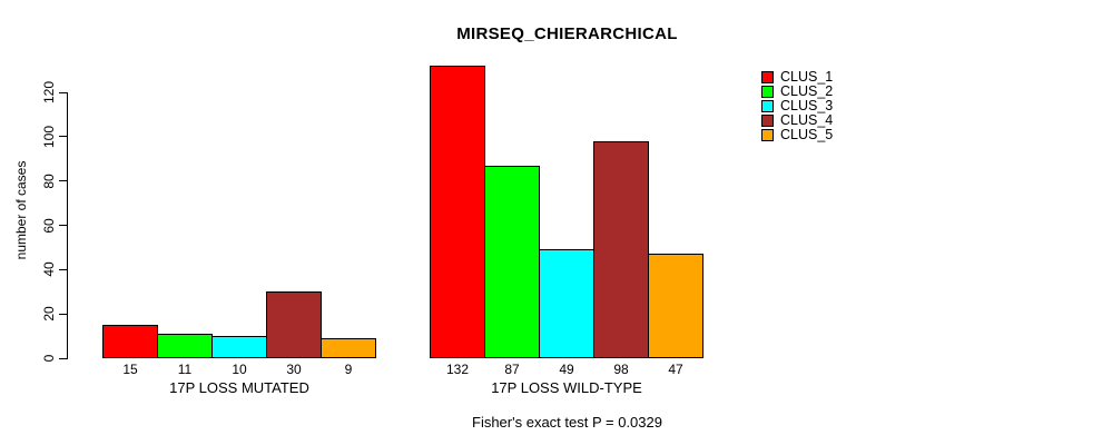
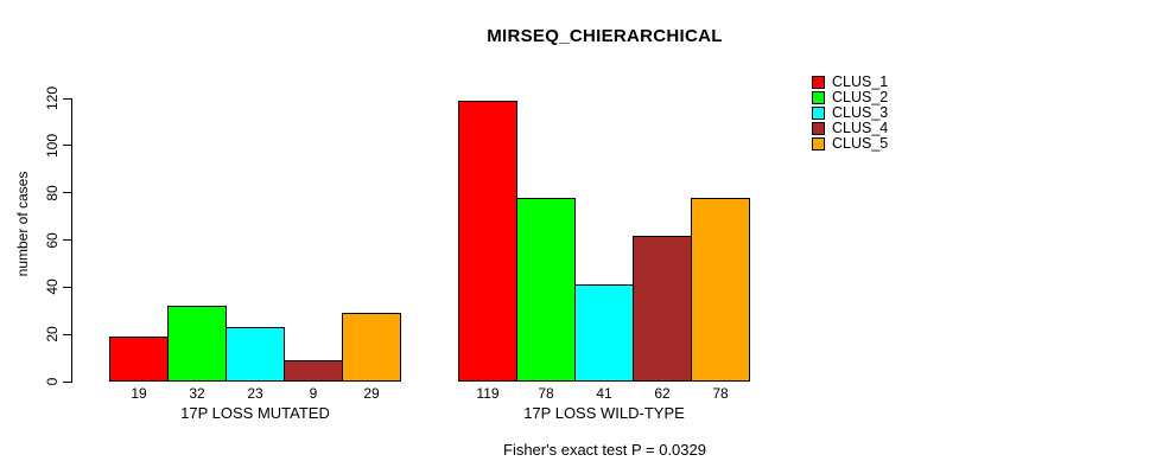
CLUS_1/17P LOSS MUTATED: 15 -> 19
CLUS_2/17P LOSS MUTATED: 11 -> 32
CLUS_3/17P LOSS MUTATED: 10 -> 23
CLUS_4/17P LOSS MUTATED: 30 -> 9
CLUS_5/17P LOSS MUTATED: 9 -> 29
CLUS_1/17P LOSS WILD-TYPE: 132 -> 119
CLUS_2/17P LOSS WILD-TYPE: 87 -> 78
CLUS_3/17P LOSS WILD-TYPE: 49 -> 41
CLUS_4/17P LOSS WILD-TYPE: 98 -> 62
CLUS_5/17P LOSS WILD-TYPE: 47 -> 78
